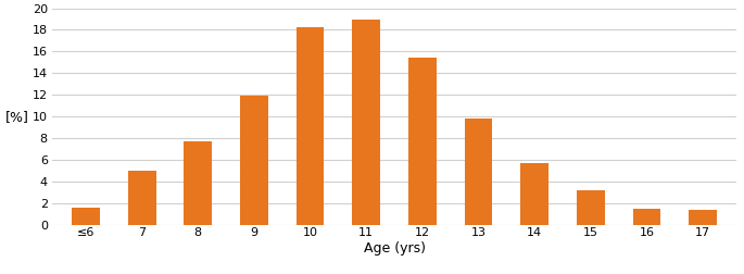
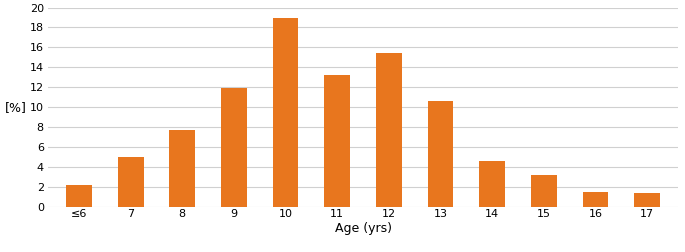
≤6: 1.6 -> 2.2
10: 18.2 -> 19.0
11: 19.0 -> 13.2
13: 9.8 -> 10.6
14: 5.7 -> 4.6
